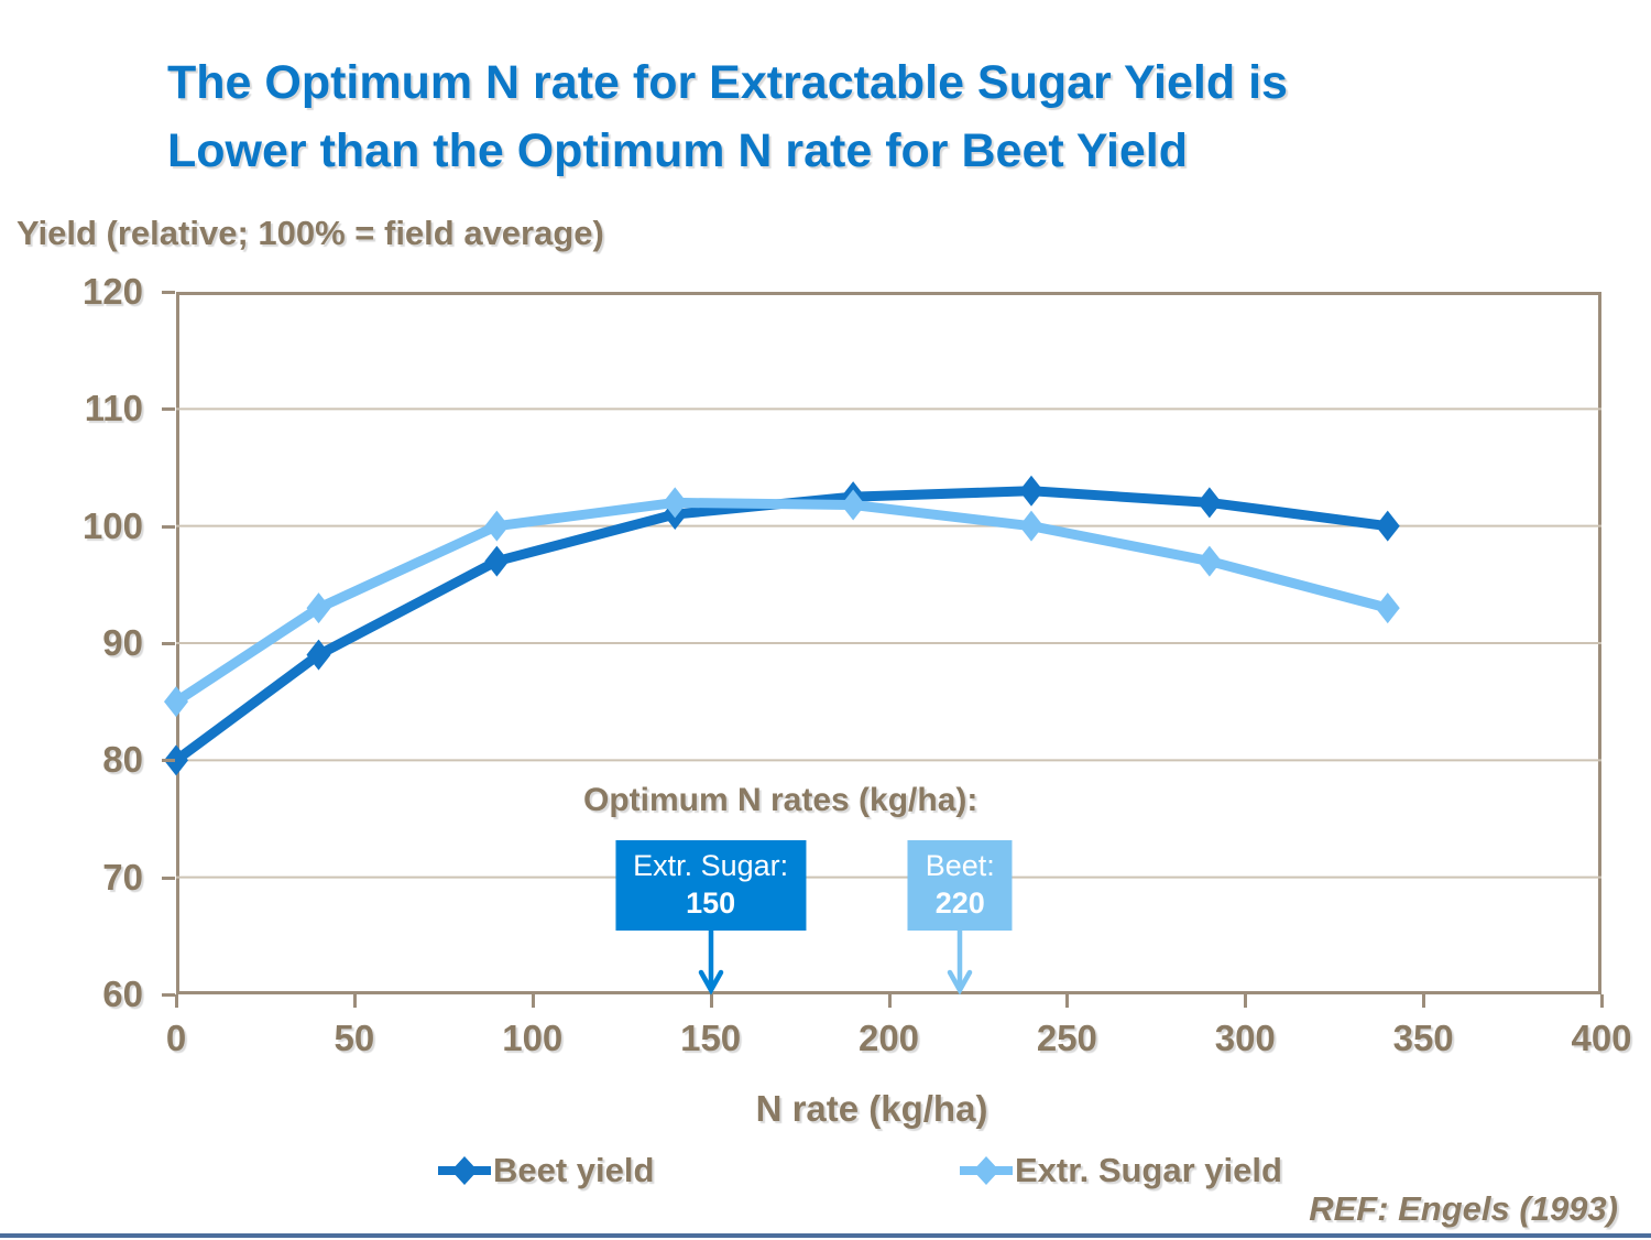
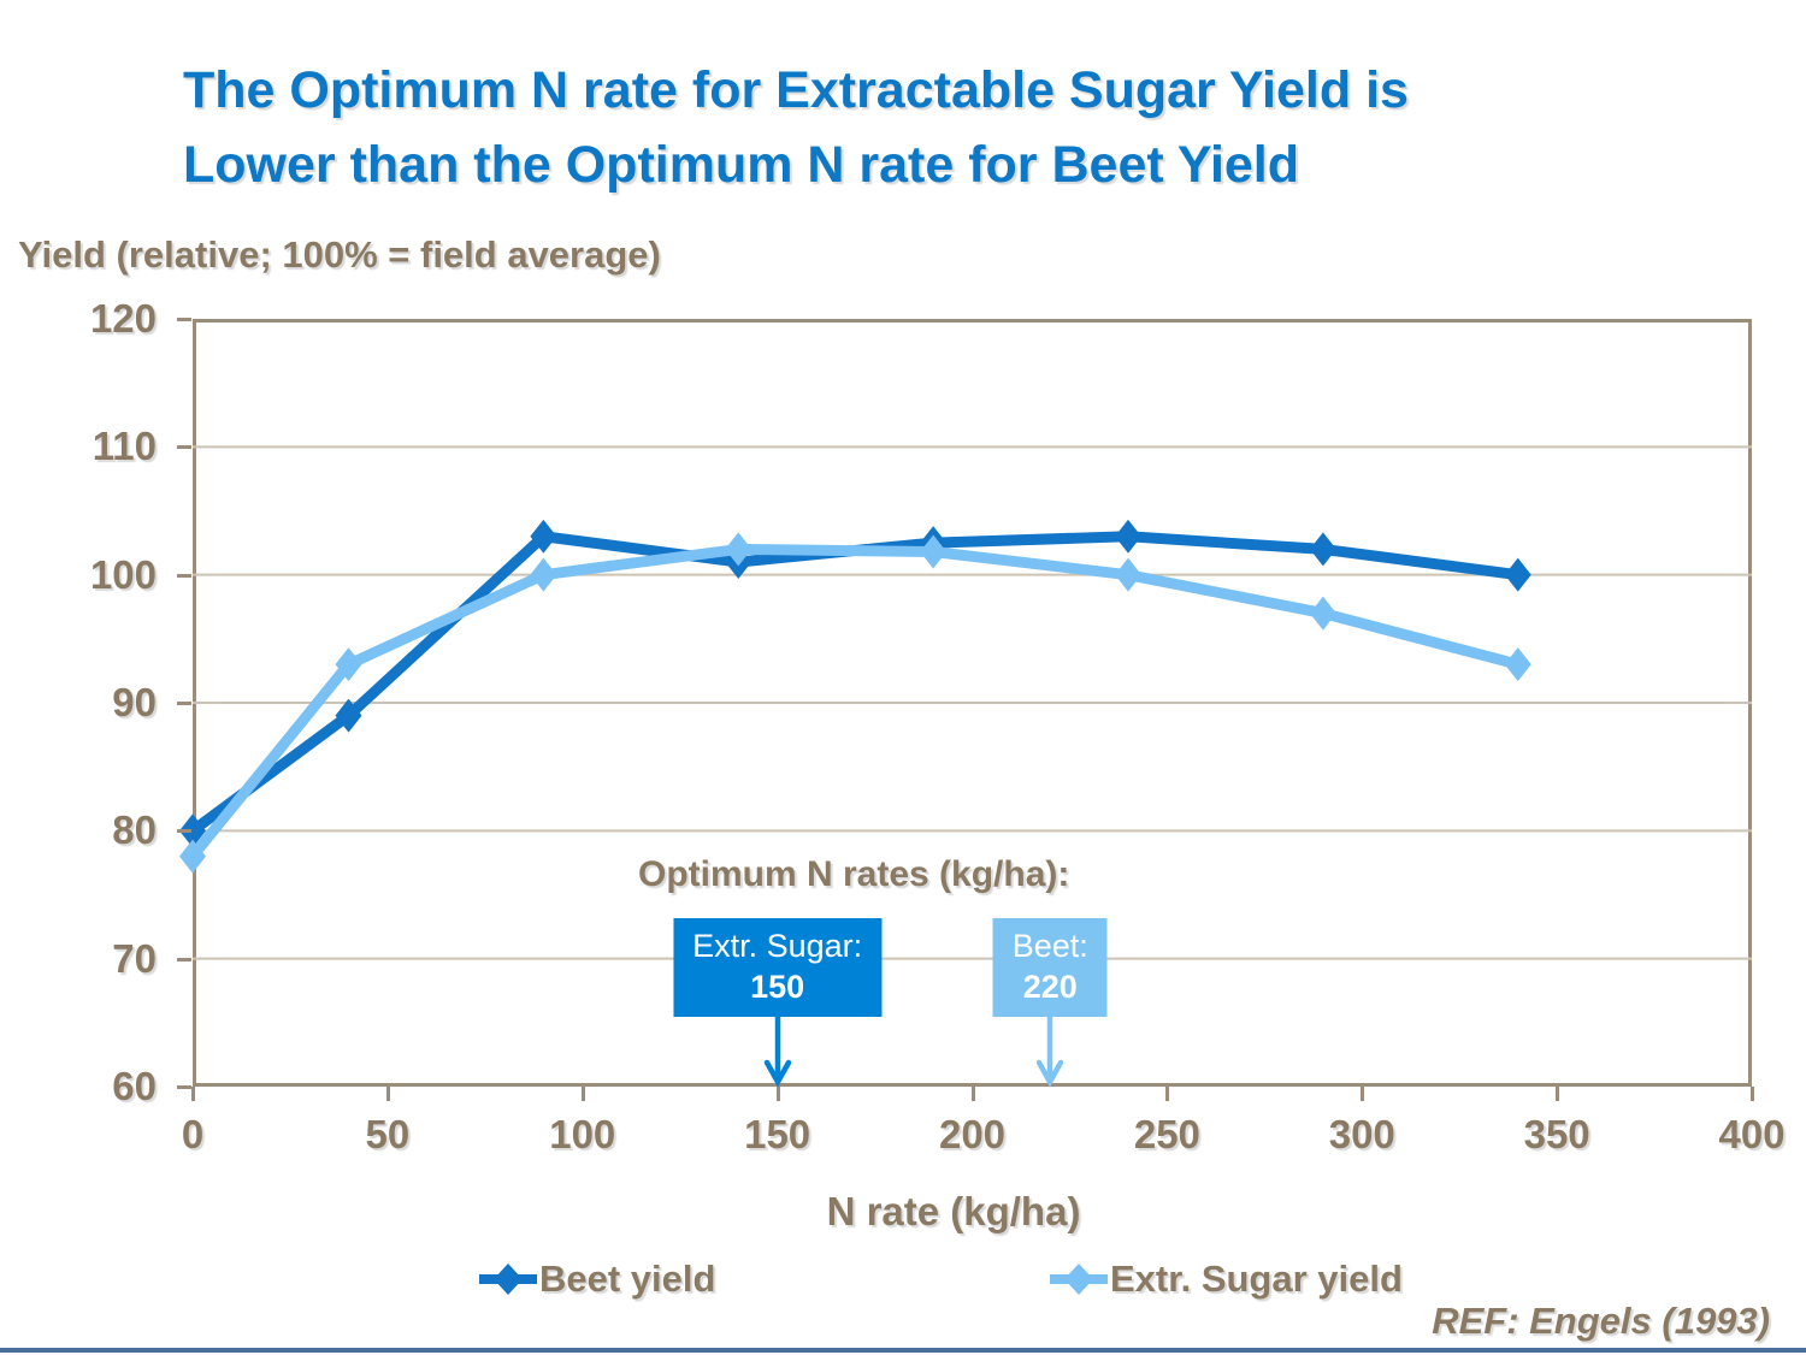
Extr. Sugar yield/0: 85 -> 78
Beet yield/90: 97 -> 103
